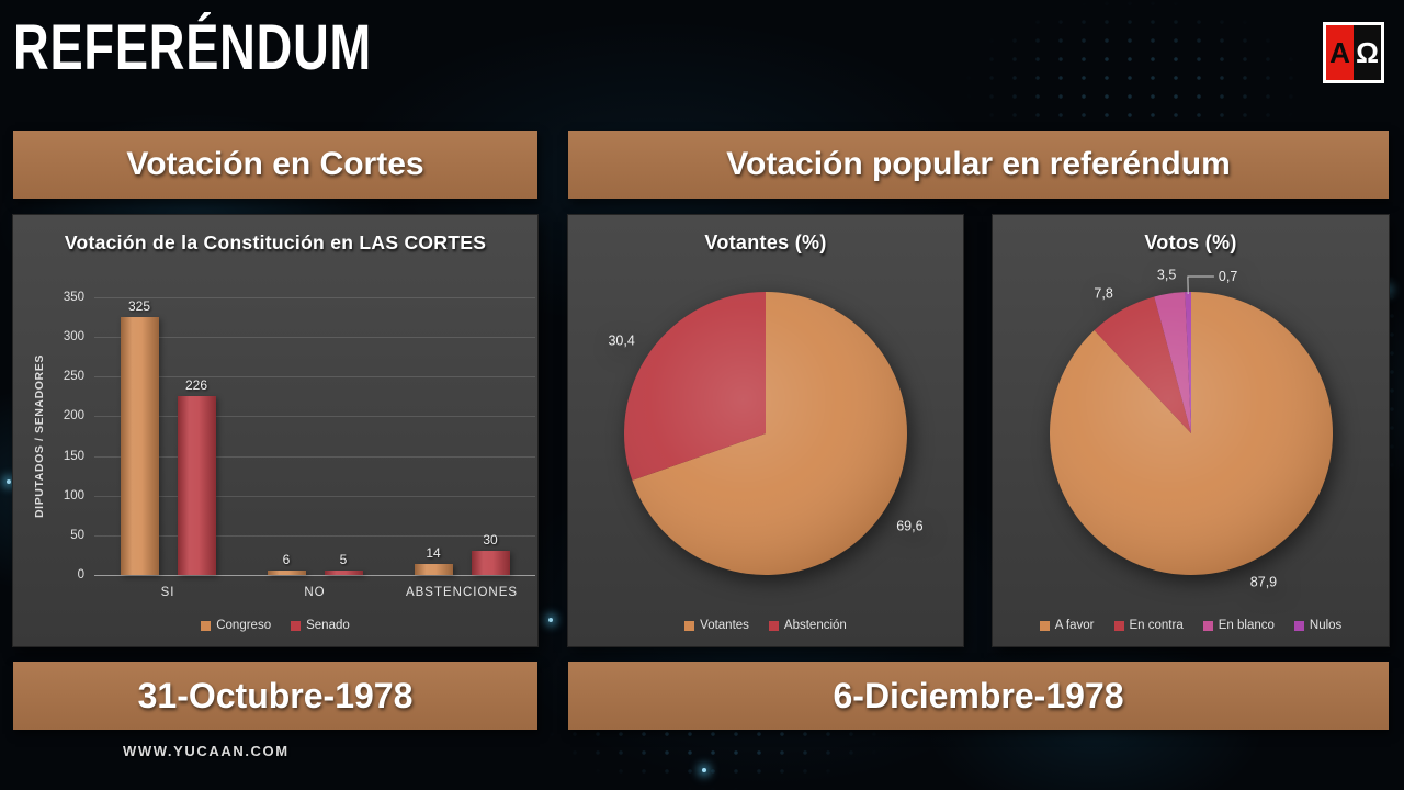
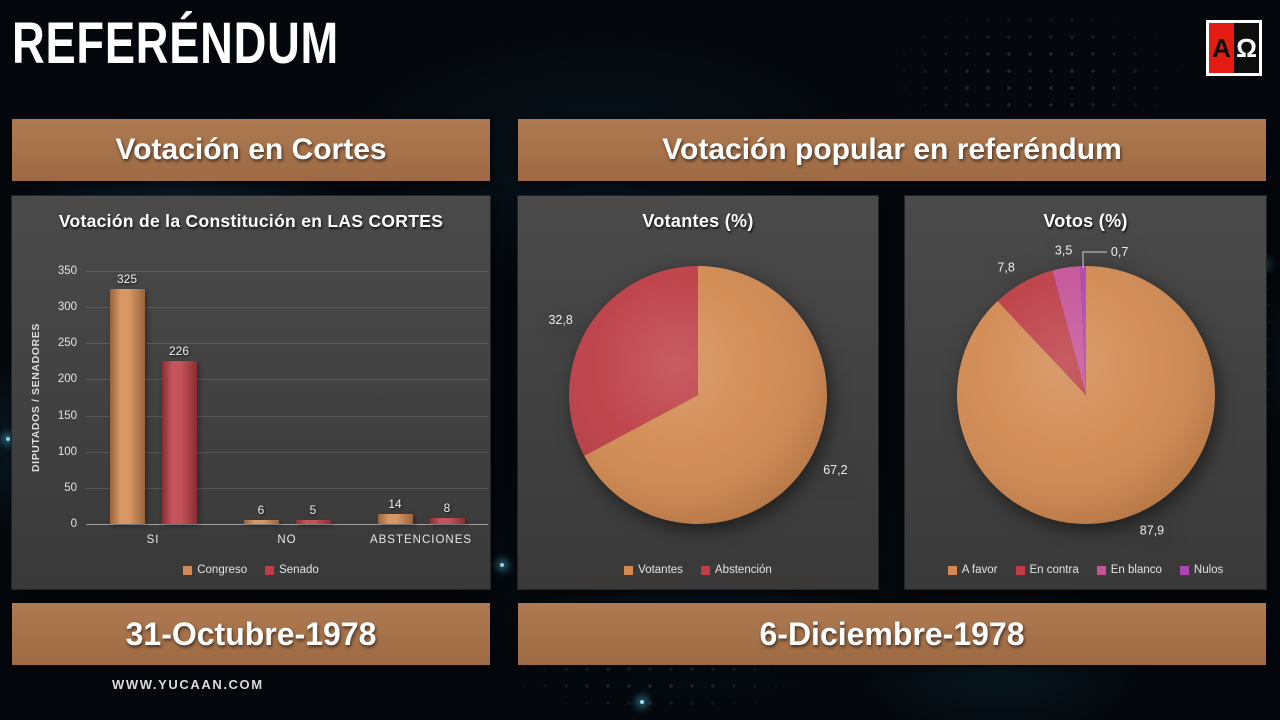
Votación de la Constitución en LAS CORTES/Senado/ABSTENCIONES: 30 -> 8
Votantes (%)/Votantes: 69,6 -> 67,2
Votantes (%)/Abstención: 30,4 -> 32,8
